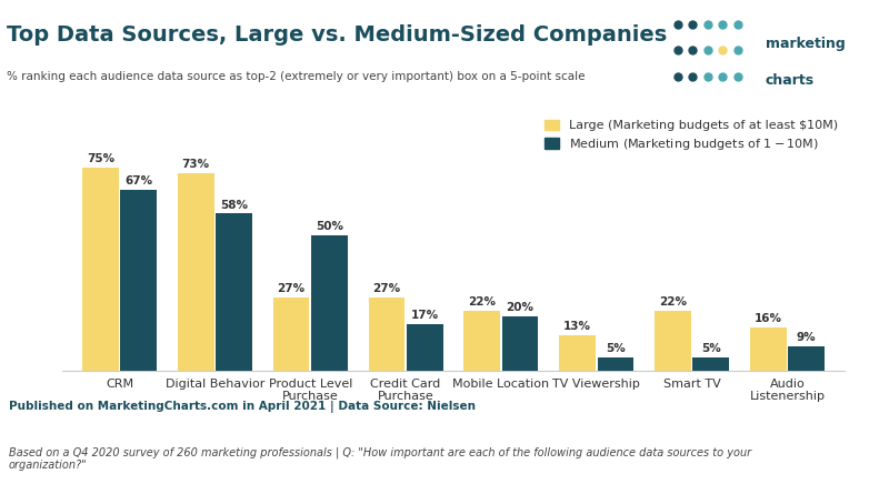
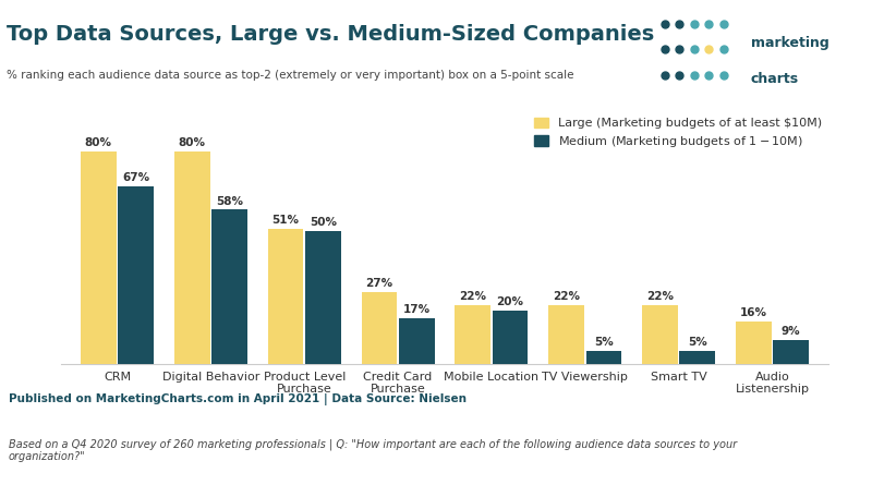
Large (Marketing budgets of at least $10M)/CRM: 75% -> 80%
Large (Marketing budgets of at least $10M)/Digital Behavior: 73% -> 80%
Large (Marketing budgets of at least $10M)/Product Level Purchase: 27% -> 51%
Large (Marketing budgets of at least $10M)/TV Viewership: 13% -> 22%
